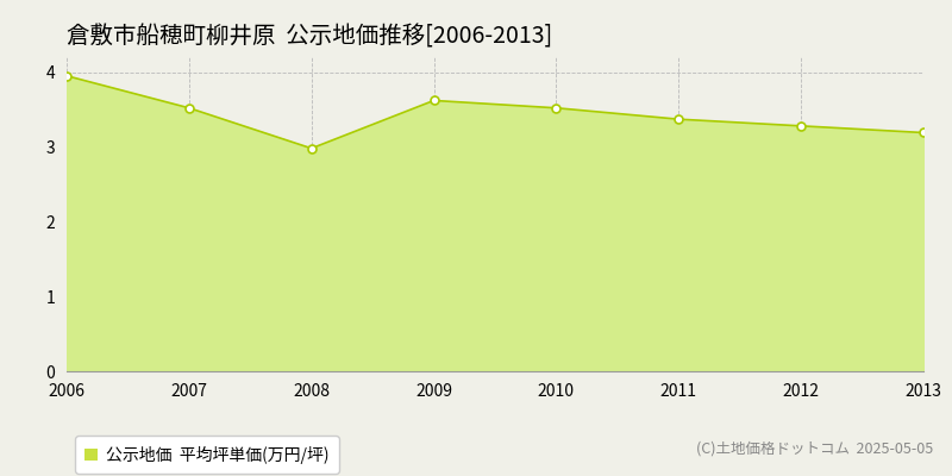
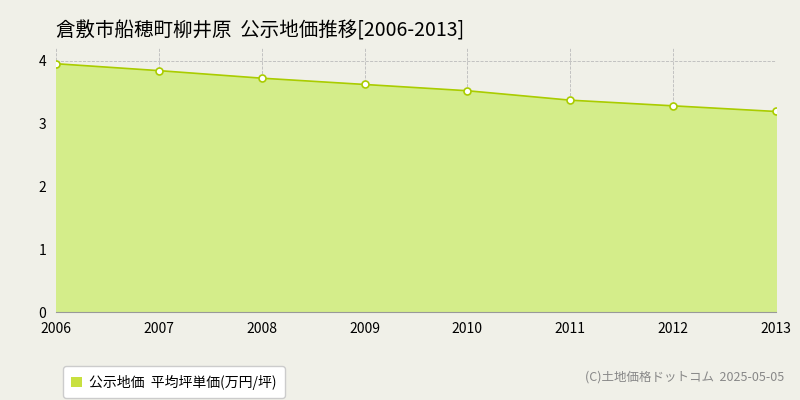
2007: 3.52 -> 3.84
2008: 2.98 -> 3.72
